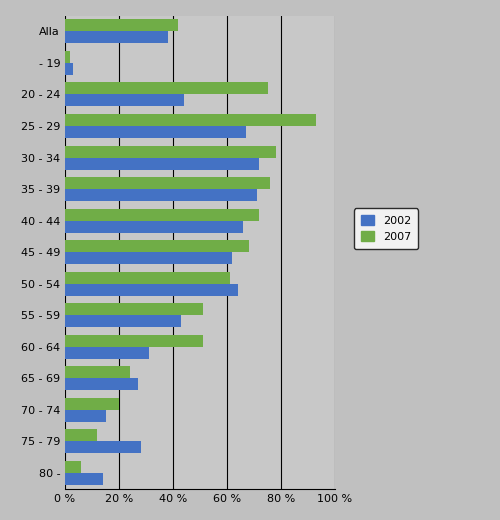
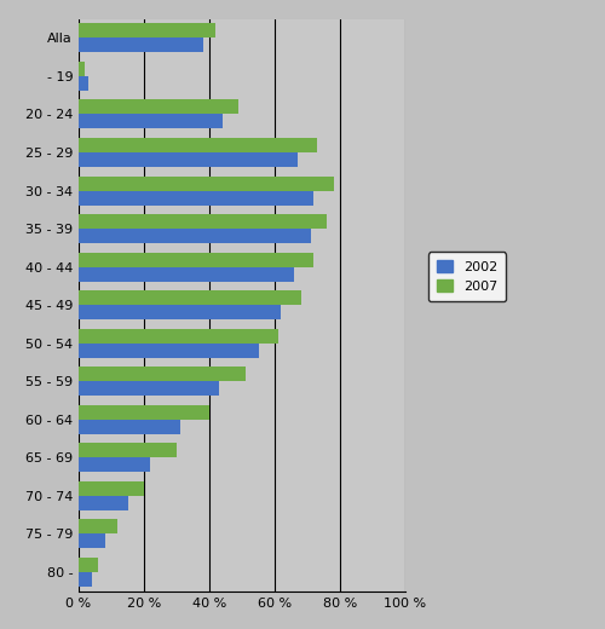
2007/20 - 24: 75 % -> 49 %
2007/25 - 29: 93 % -> 73 %
2002/50 - 54: 64 % -> 55 %
2007/60 - 64: 51 % -> 40 %
2007/65 - 69: 24 % -> 30 %
2002/65 - 69: 27 % -> 22 %
2002/75 - 79: 28 % -> 8 %
2002/80 -: 14 % -> 4 %
